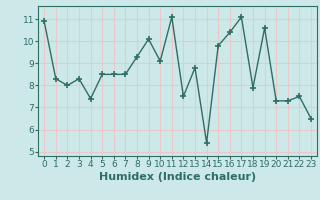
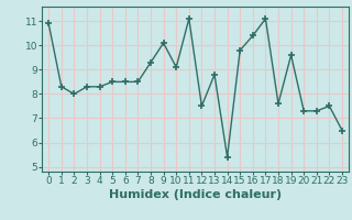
4: 7.4 -> 8.3
18: 7.9 -> 7.6
19: 10.6 -> 9.6
